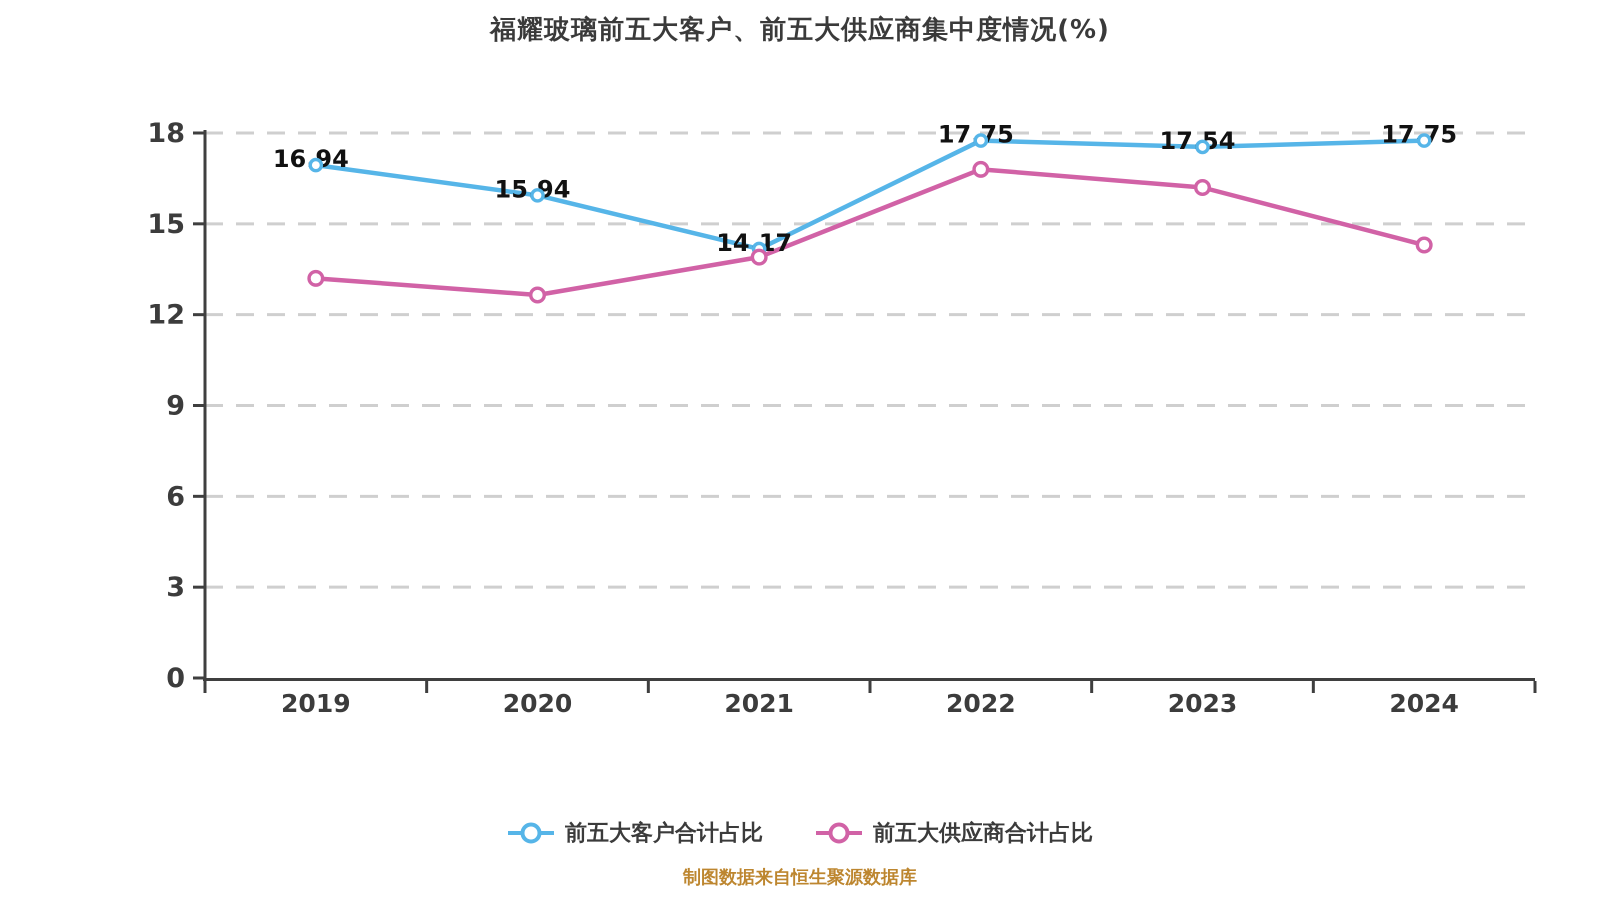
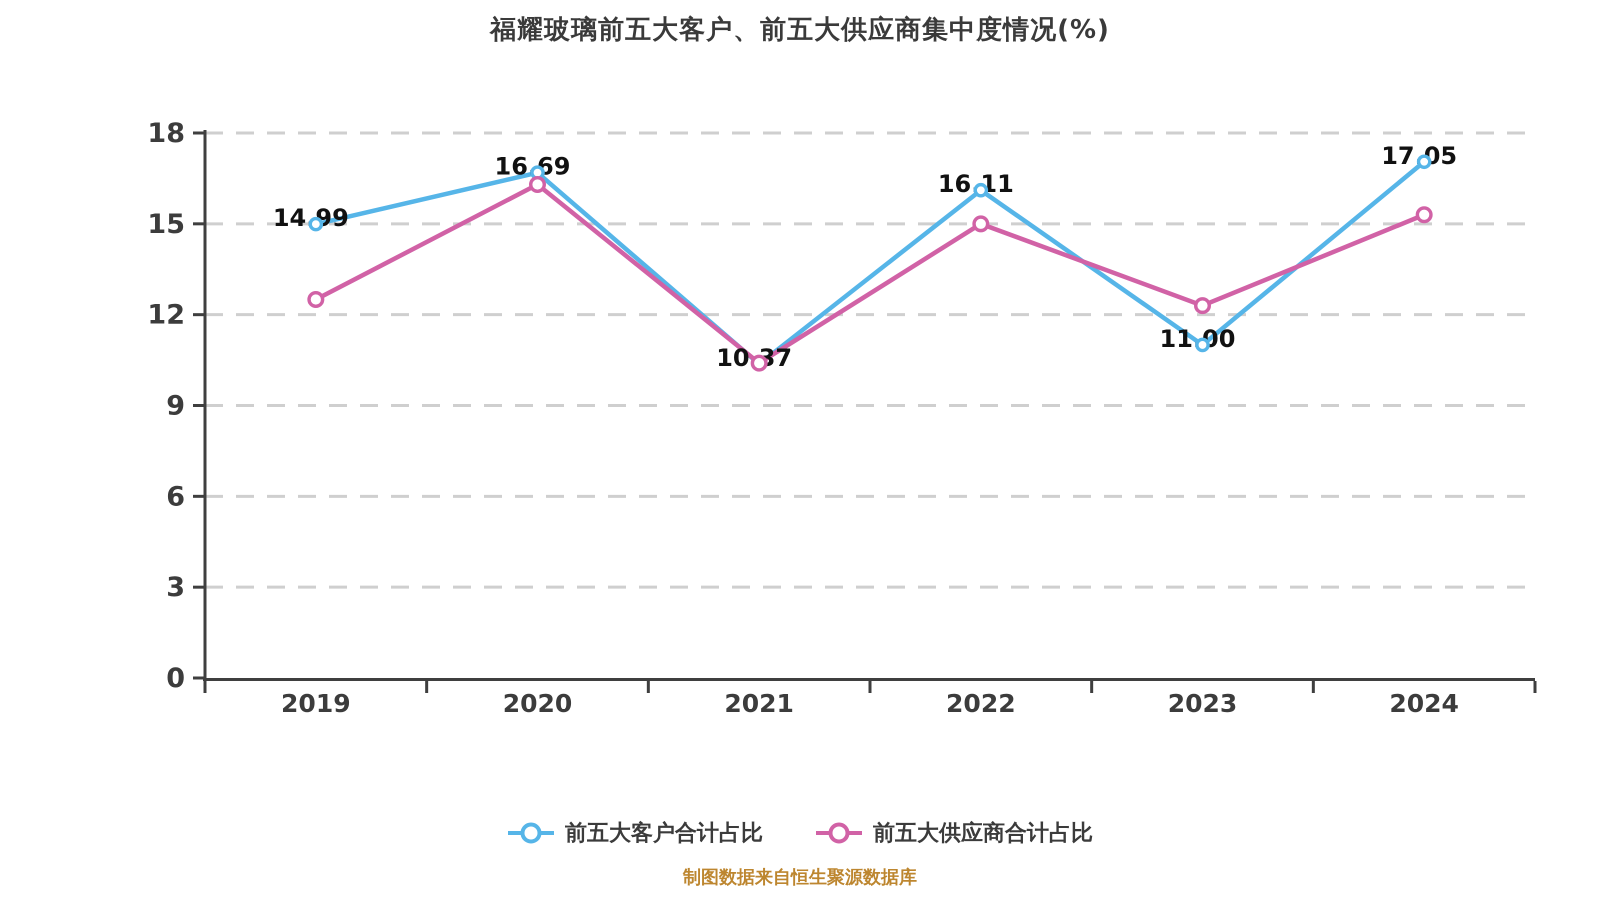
前五大客户合计占比/2019: 16.94 -> 14.99
前五大供应商合计占比/2019: 13.2 -> 12.5
前五大客户合计占比/2020: 15.94 -> 16.69
前五大供应商合计占比/2020: 12.7 -> 16.3
前五大客户合计占比/2021: 14.17 -> 10.37
前五大供应商合计占比/2021: 13.9 -> 10.4
前五大客户合计占比/2022: 17.75 -> 16.11
前五大供应商合计占比/2022: 16.8 -> 15.0
前五大客户合计占比/2023: 17.54 -> 11.00
前五大供应商合计占比/2023: 16.2 -> 12.3
前五大客户合计占比/2024: 17.75 -> 17.05
前五大供应商合计占比/2024: 14.3 -> 15.3
